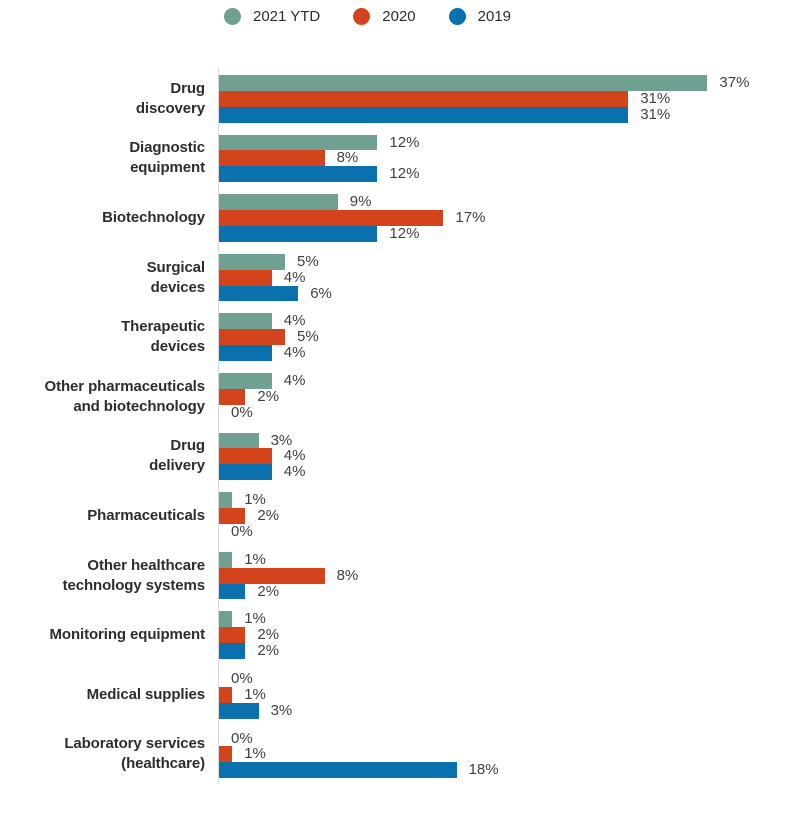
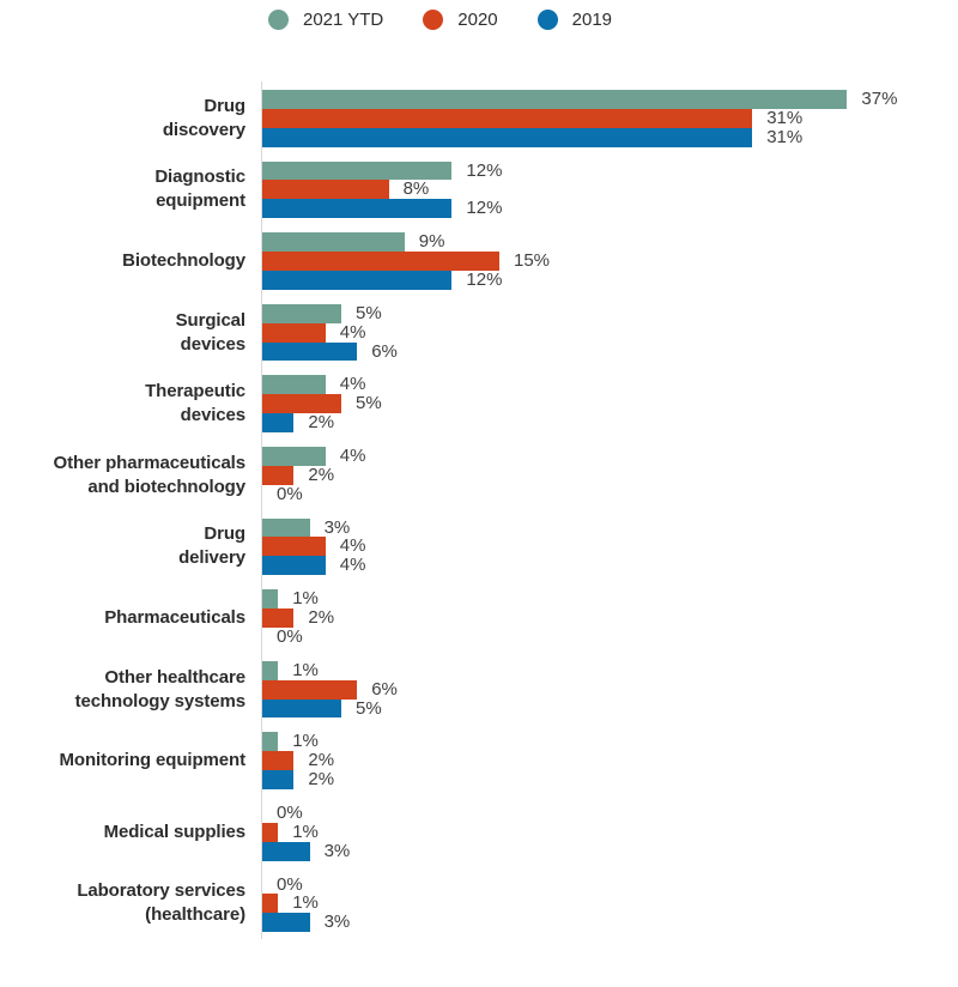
2020/Biotechnology: 17% -> 15%
2019/Therapeutic devices: 4% -> 2%
2020/Other healthcare technology systems: 8% -> 6%
2019/Other healthcare technology systems: 2% -> 5%
2019/Laboratory services (healthcare): 18% -> 3%
